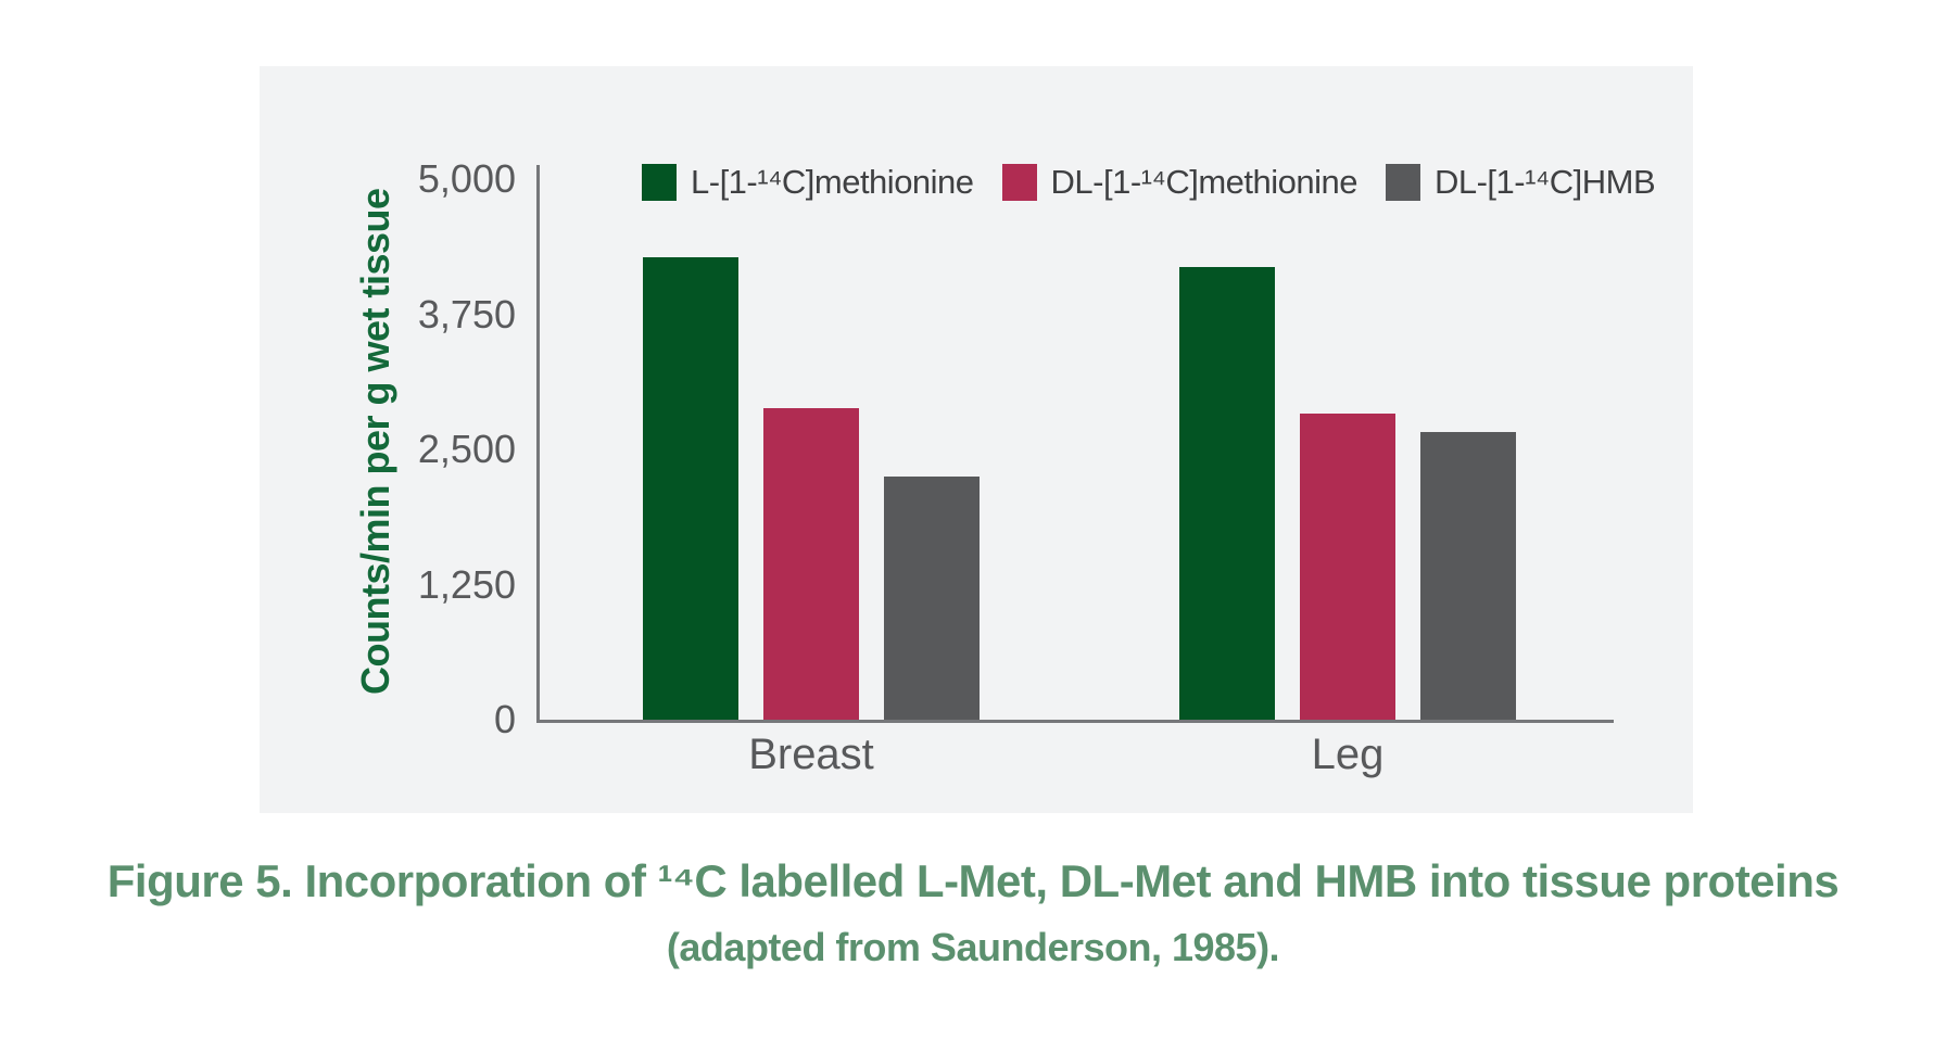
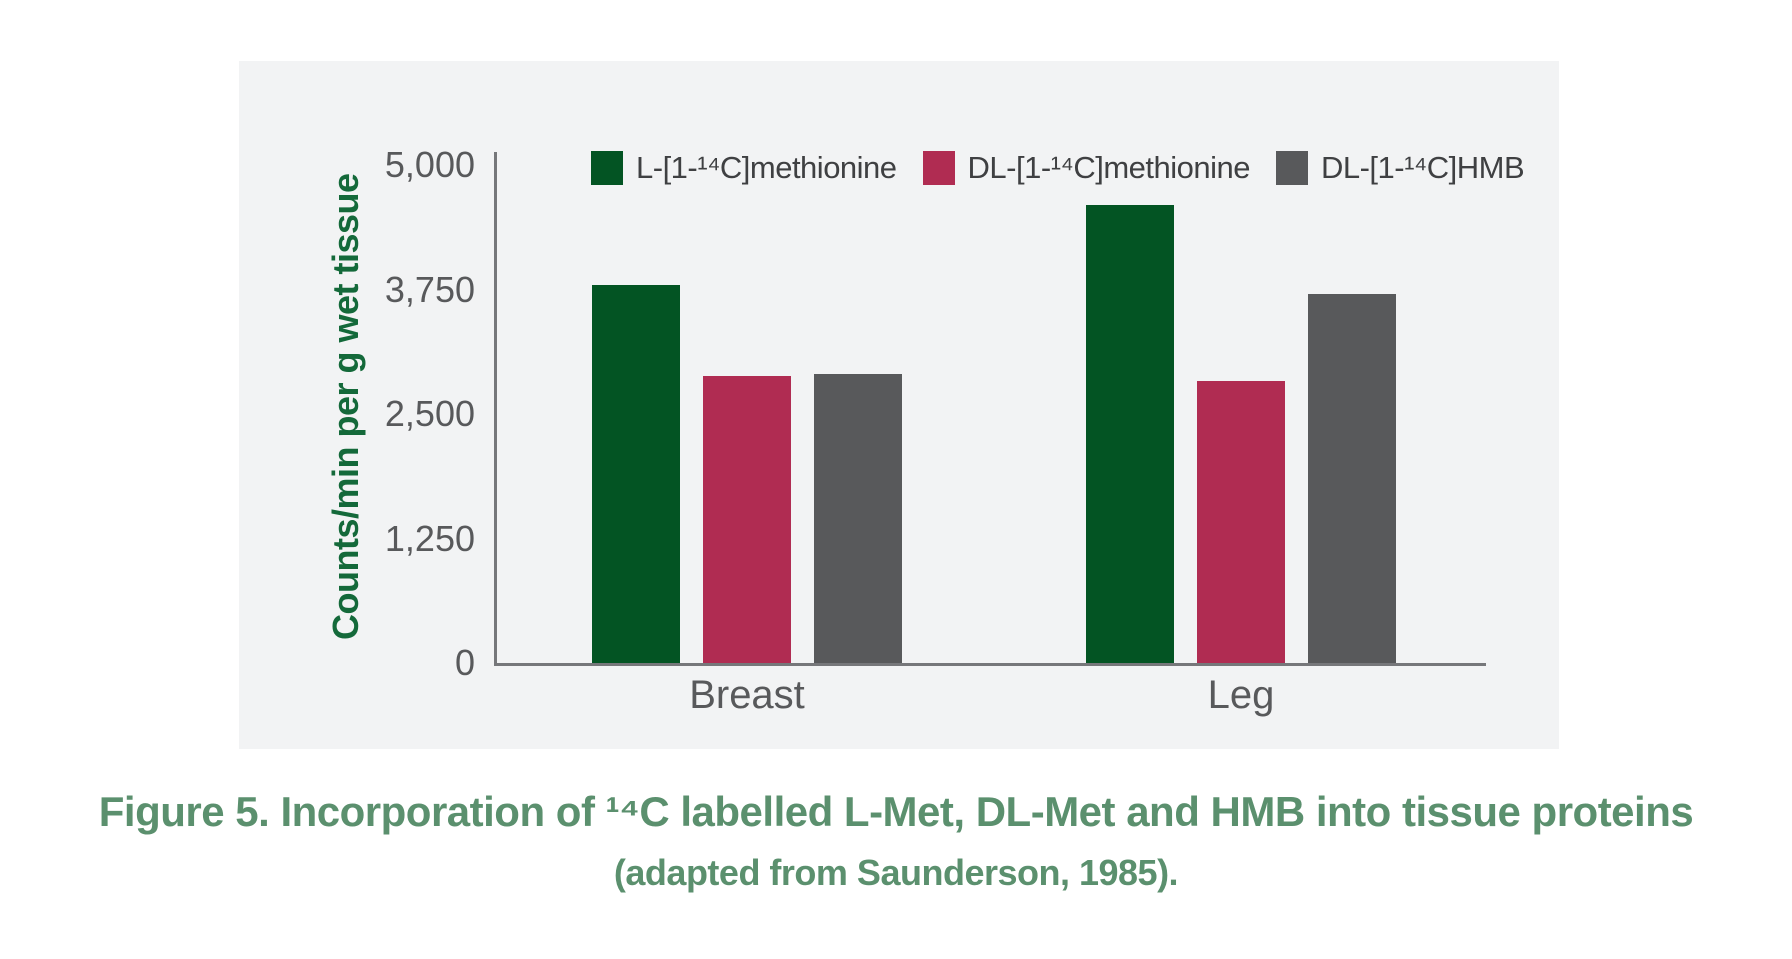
L-[1-¹⁴C]methionine/Breast: 4300 -> 3800
DL-[1-¹⁴C]HMB/Breast: 2200 -> 2900
L-[1-¹⁴C]methionine/Leg: 4200 -> 4600
DL-[1-¹⁴C]HMB/Leg: 2700 -> 3700
